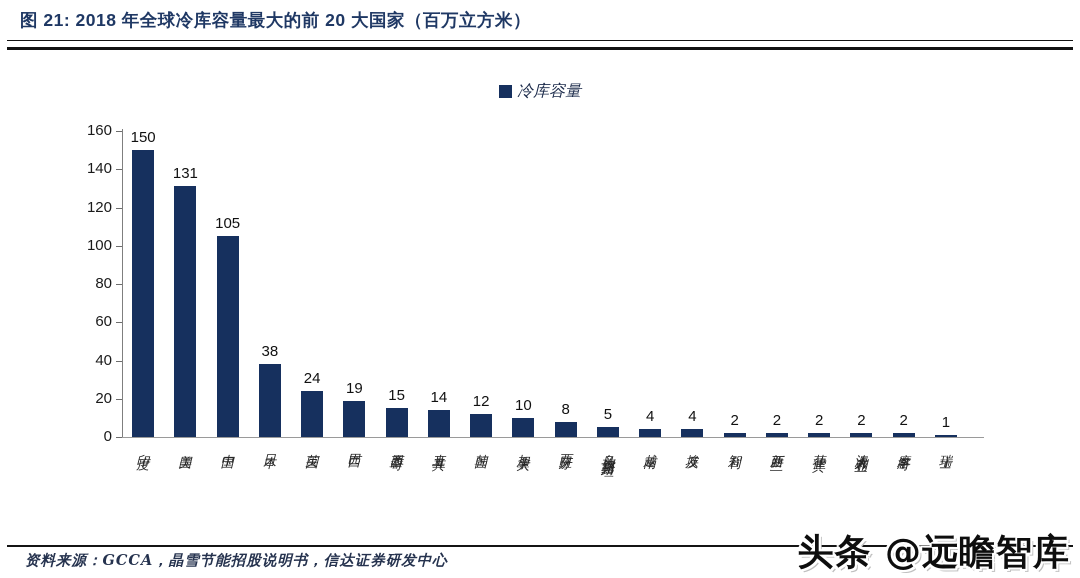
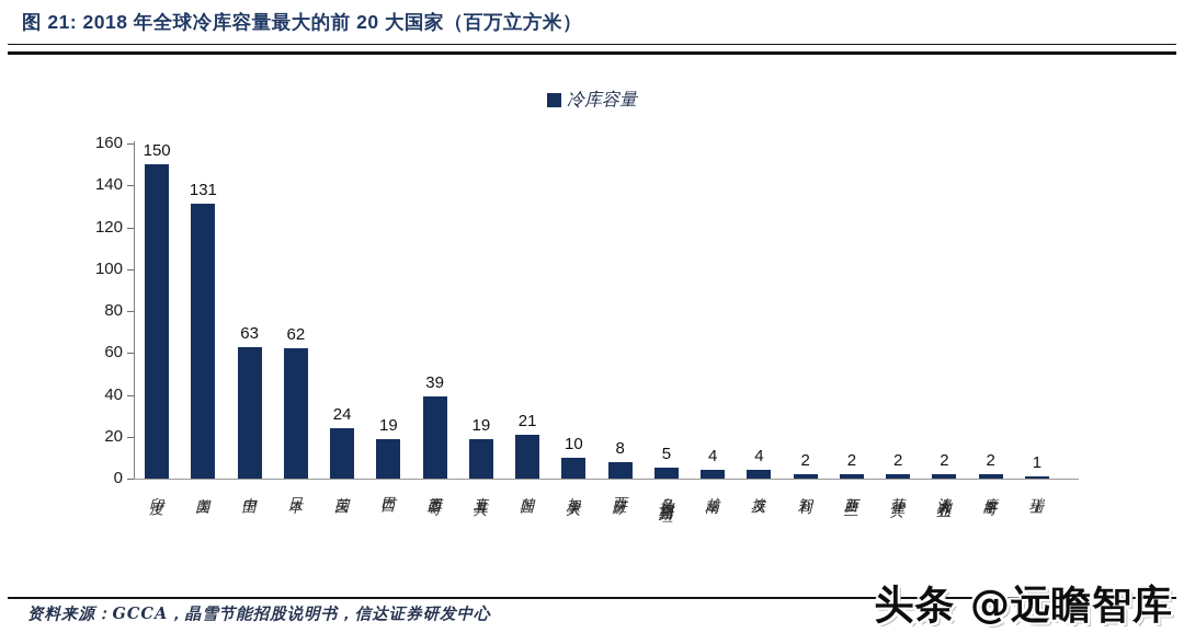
中国: 105 -> 63
日本: 38 -> 62
墨西哥: 15 -> 39
土耳其: 14 -> 19
韩国: 12 -> 21
